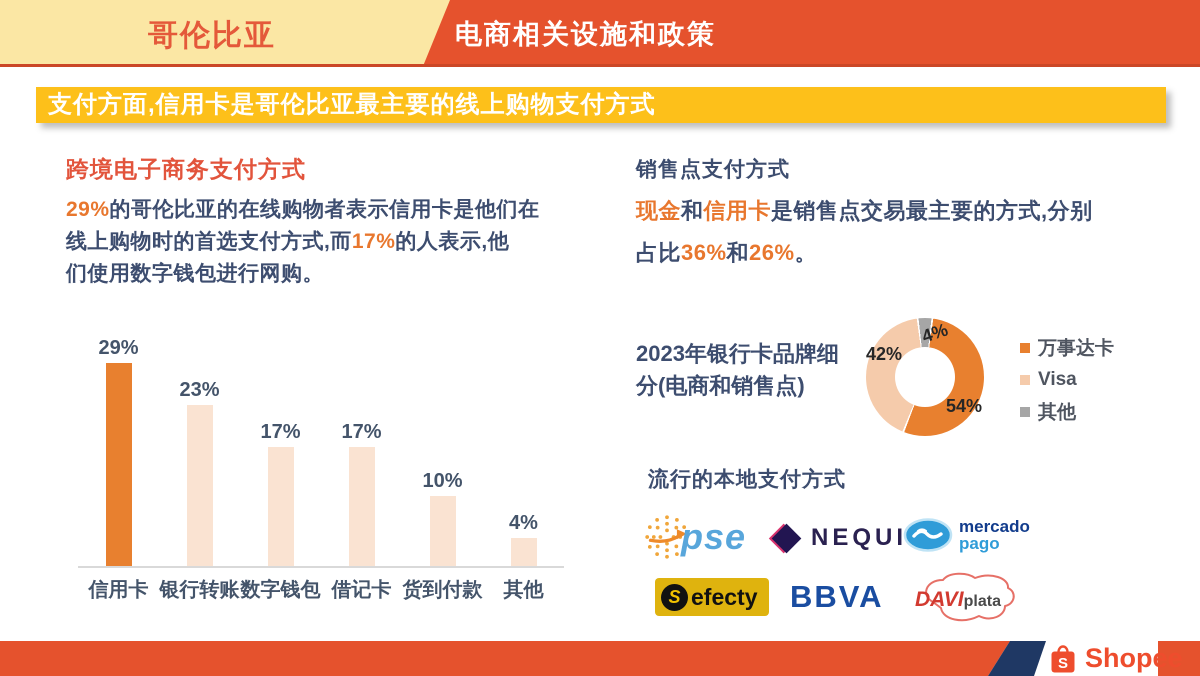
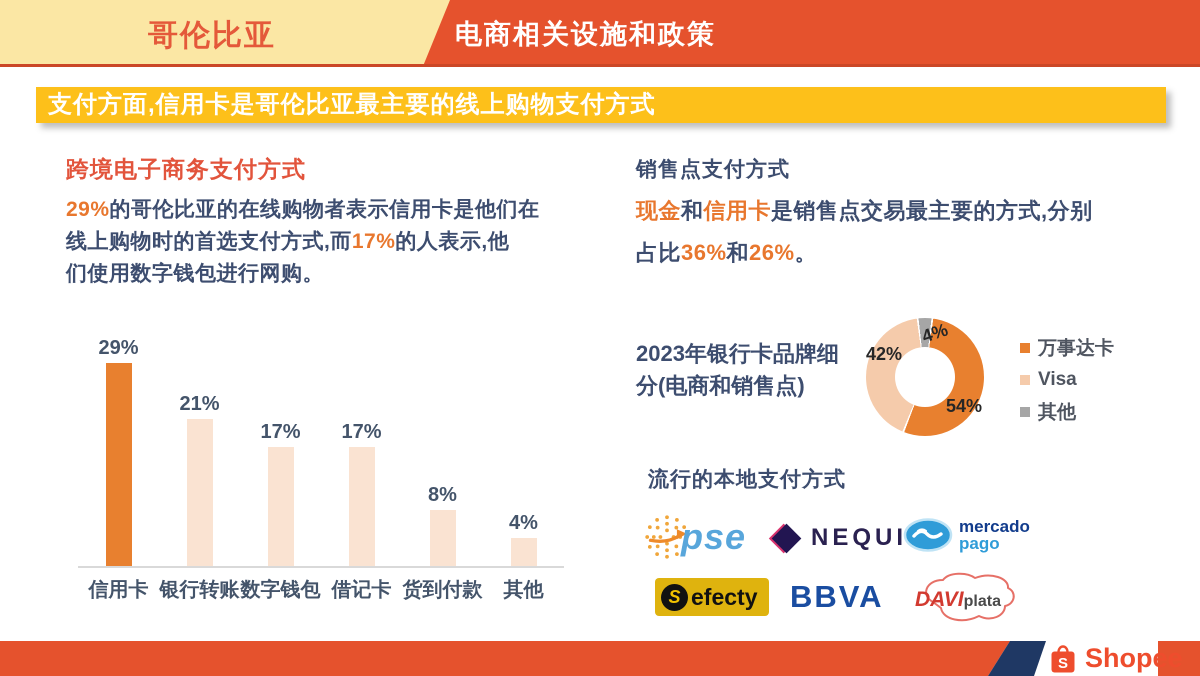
跨境电子商务支付方式/银行转账: 23% -> 21%
跨境电子商务支付方式/货到付款: 10% -> 8%
